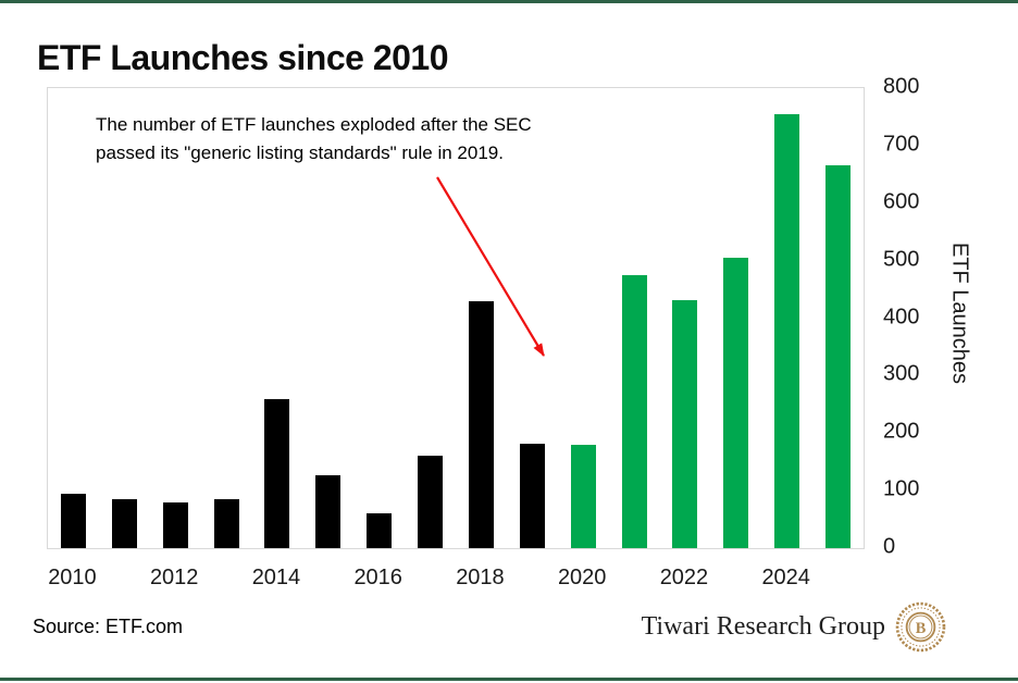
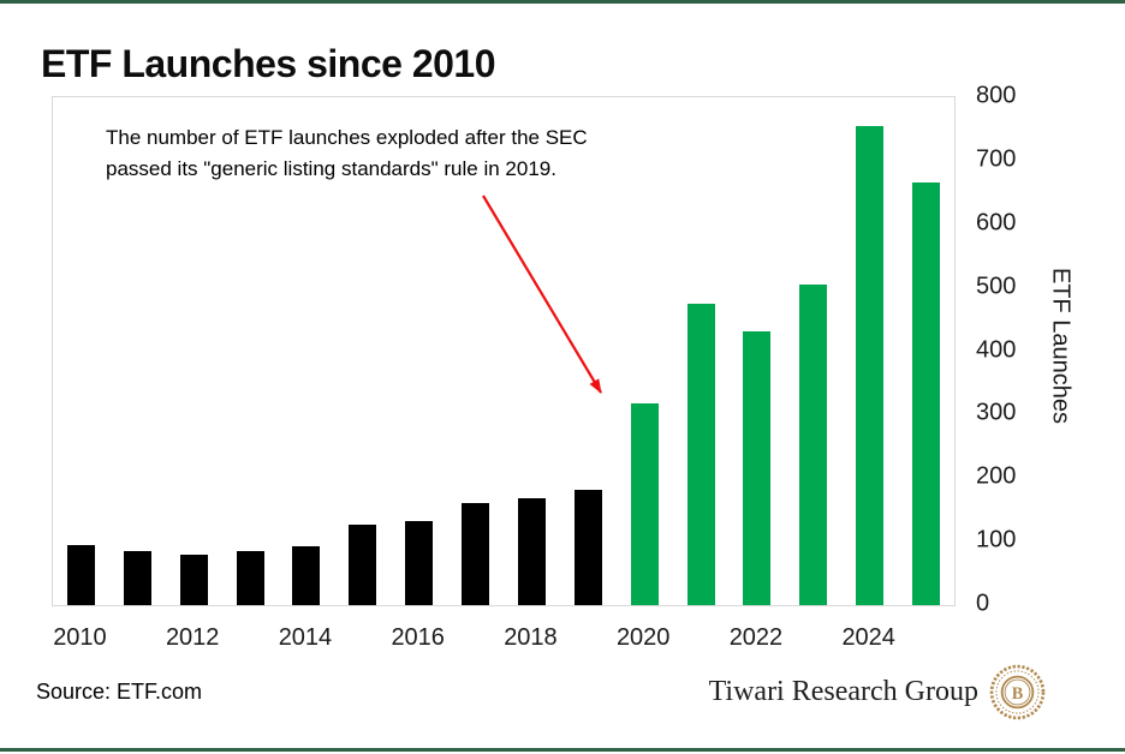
2014: 260 -> 90
2016: 60 -> 130
2018: 430 -> 170
2020: 180 -> 320
